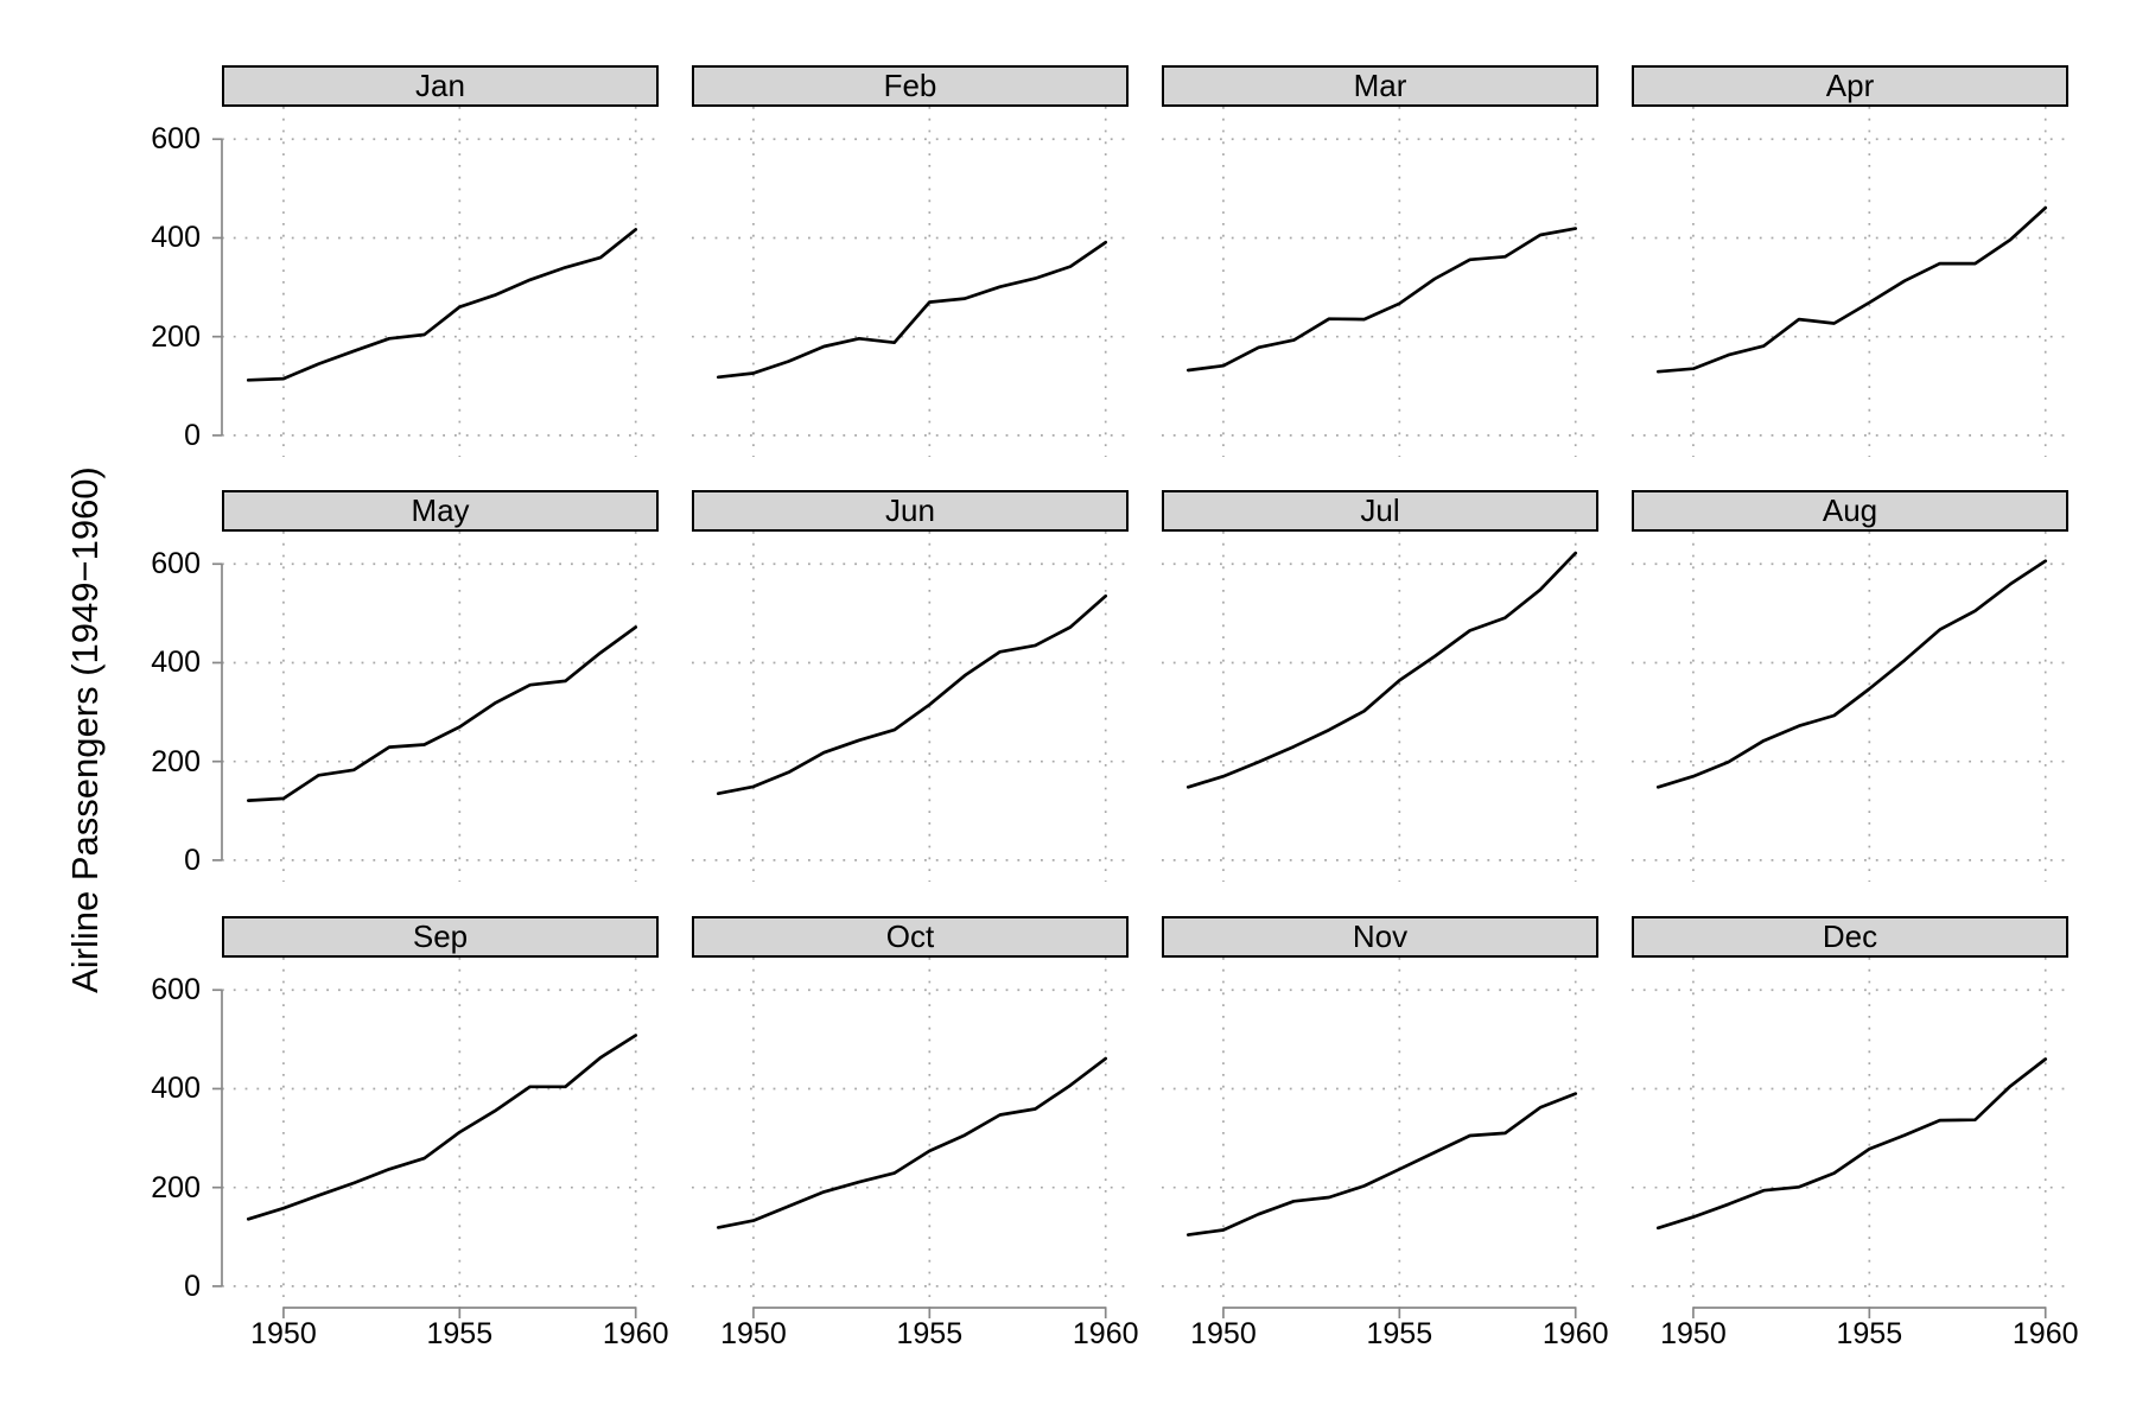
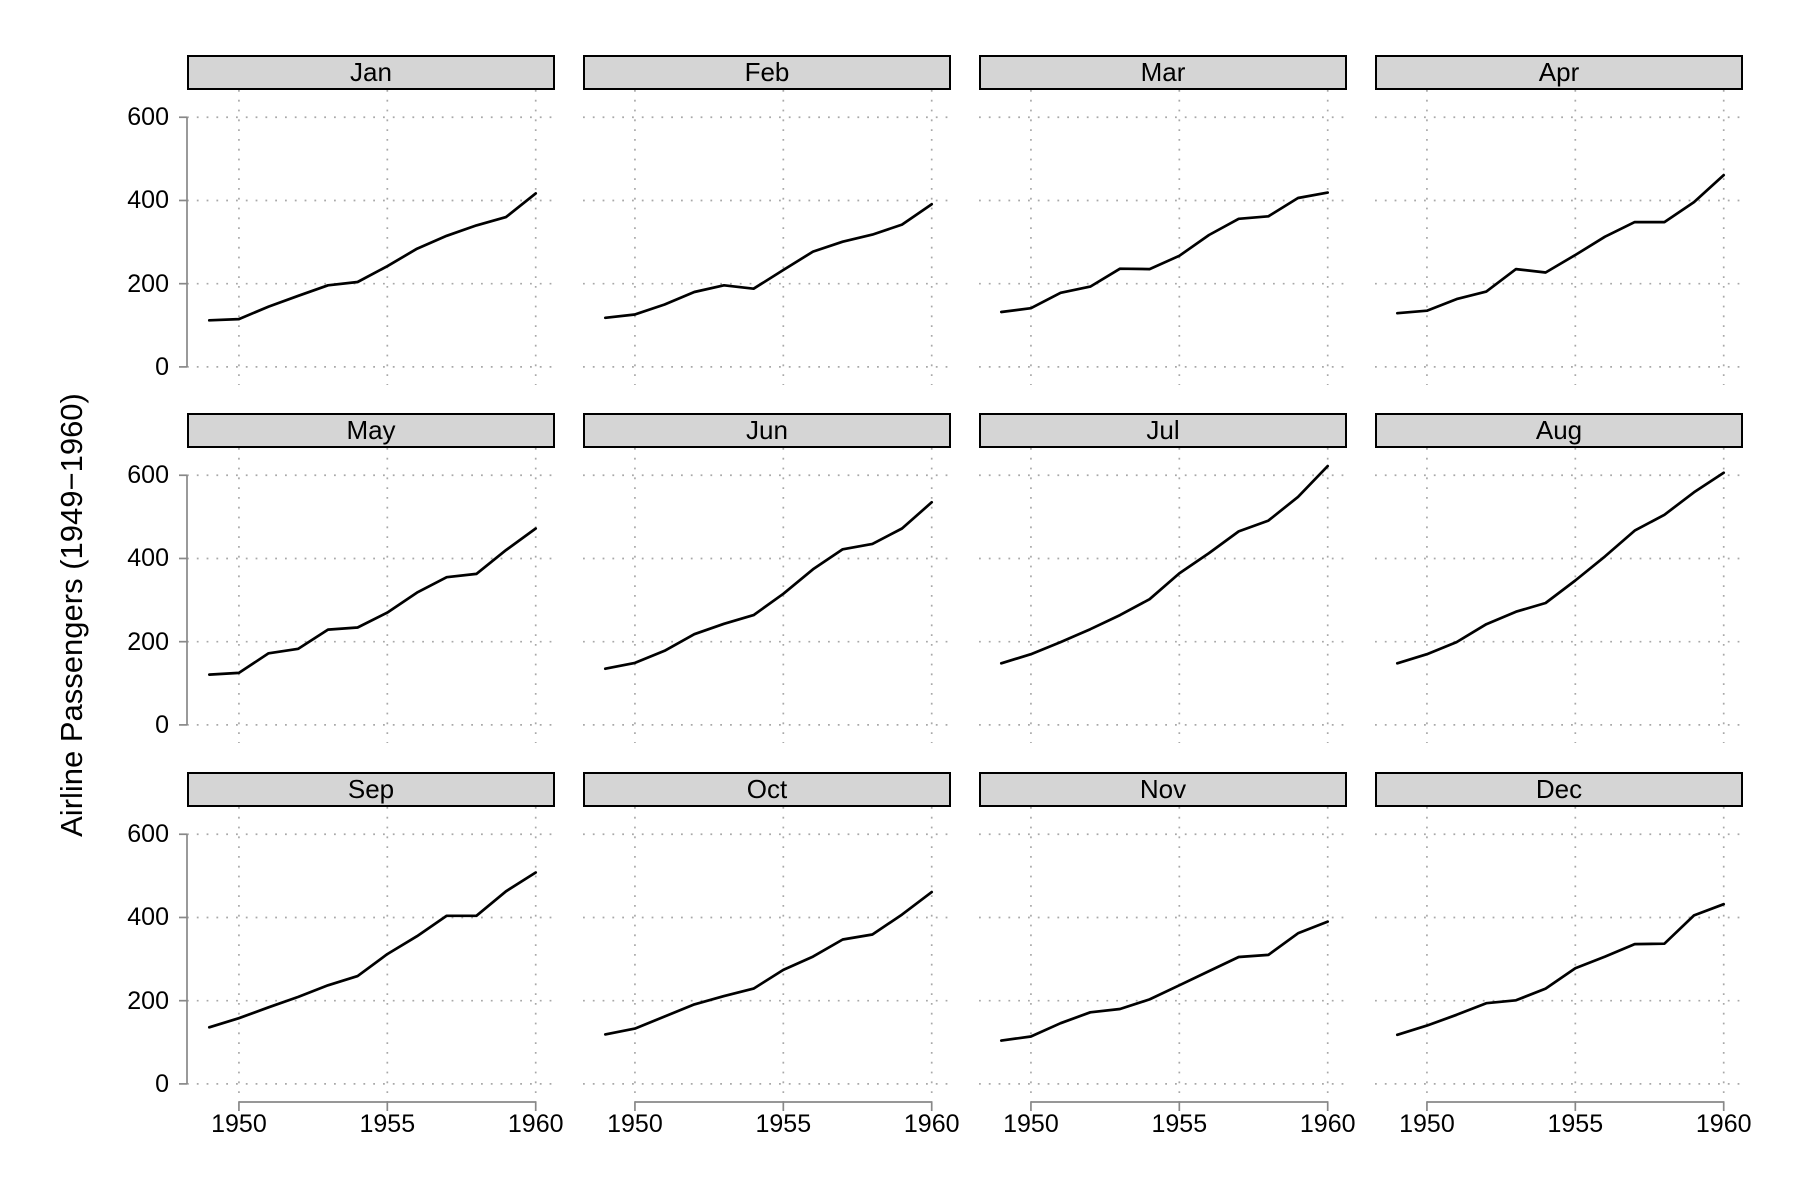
Jan/1955: 260 -> 240
Feb/1955: 270 -> 230
Dec/1960: 460 -> 430
